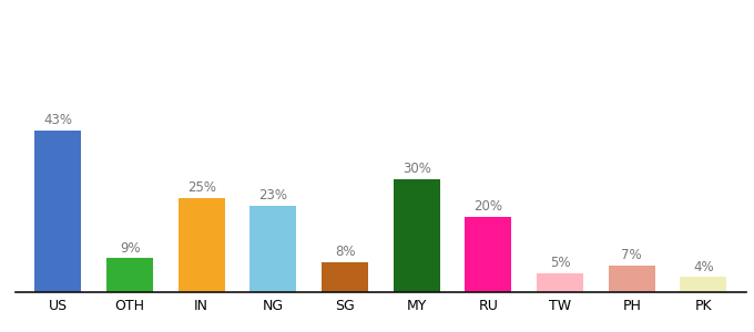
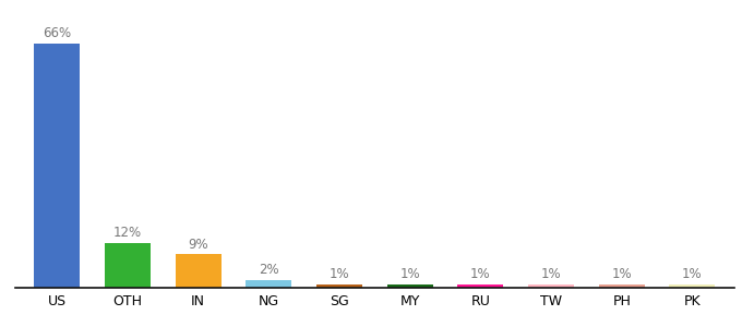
US: 43% -> 66%
OTH: 9% -> 12%
IN: 25% -> 9%
NG: 23% -> 2%
SG: 8% -> 1%
MY: 30% -> 1%
RU: 20% -> 1%
TW: 5% -> 1%
PH: 7% -> 1%
PK: 4% -> 1%
